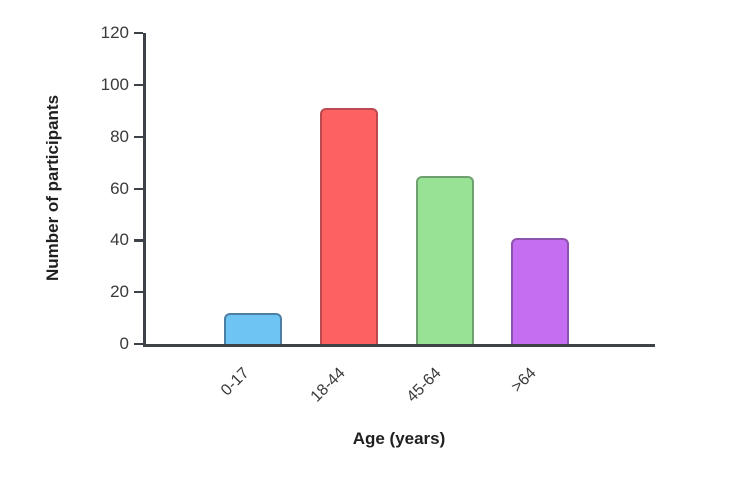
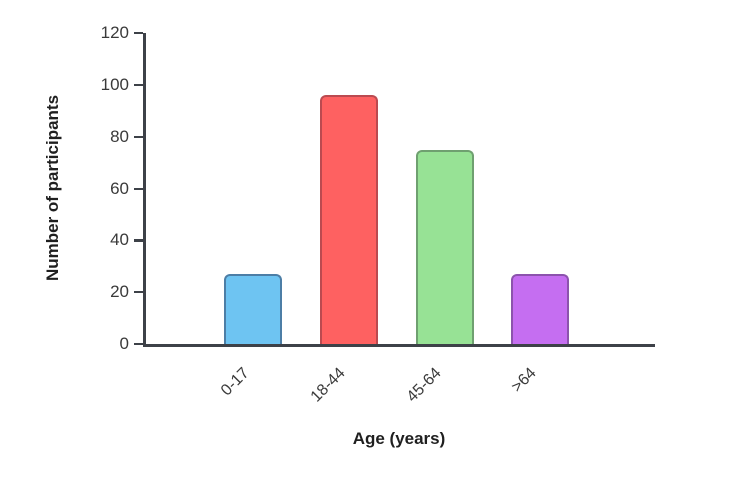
0-17: 12 -> 27
18-44: 91 -> 96
45-64: 65 -> 75
>64: 41 -> 27
